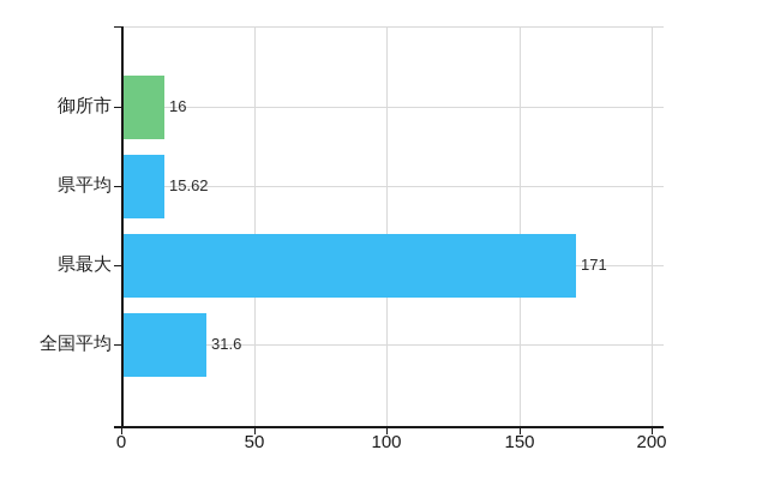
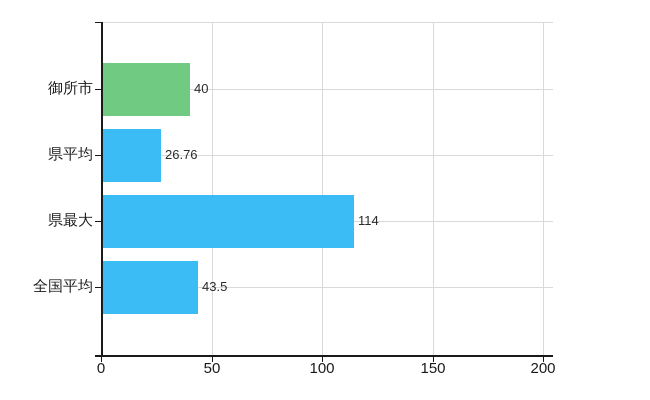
御所市: 16 -> 40
県平均: 15.62 -> 26.76
県最大: 171 -> 114
全国平均: 31.6 -> 43.5
